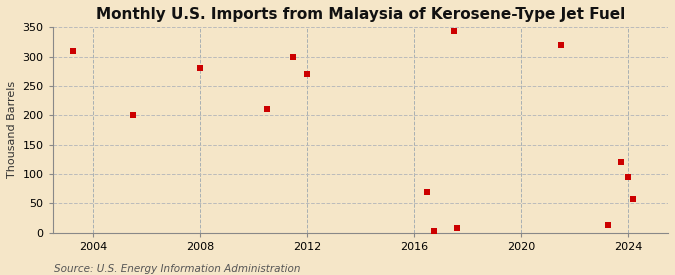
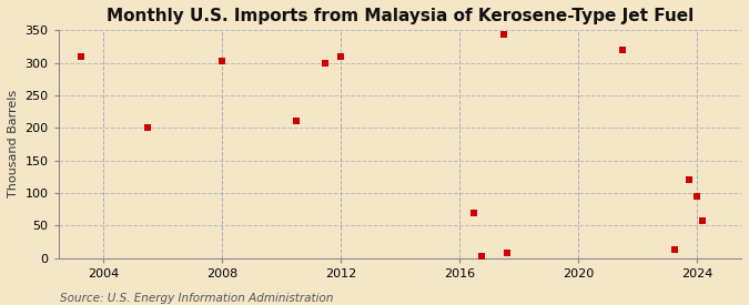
2008: 280 -> 302
2012: 270 -> 310
